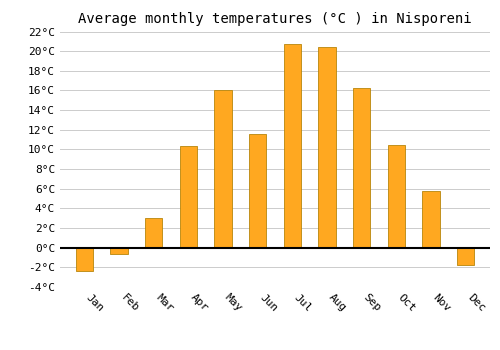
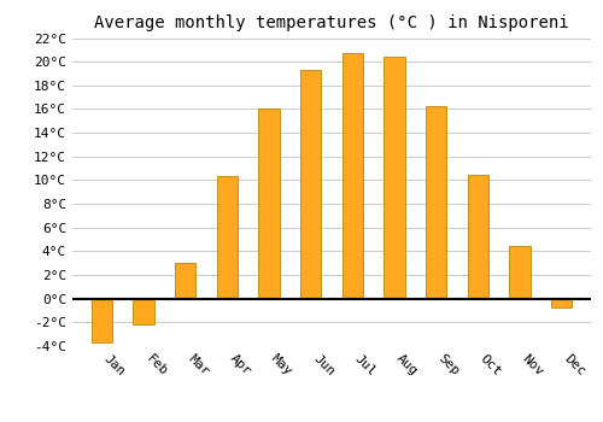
Jan: -2.4°C -> -3.7°C
Feb: -0.6°C -> -2.2°C
Jun: 11.6°C -> 19.3°C
Nov: 5.8°C -> 4.4°C
Dec: -1.8°C -> -0.7°C
